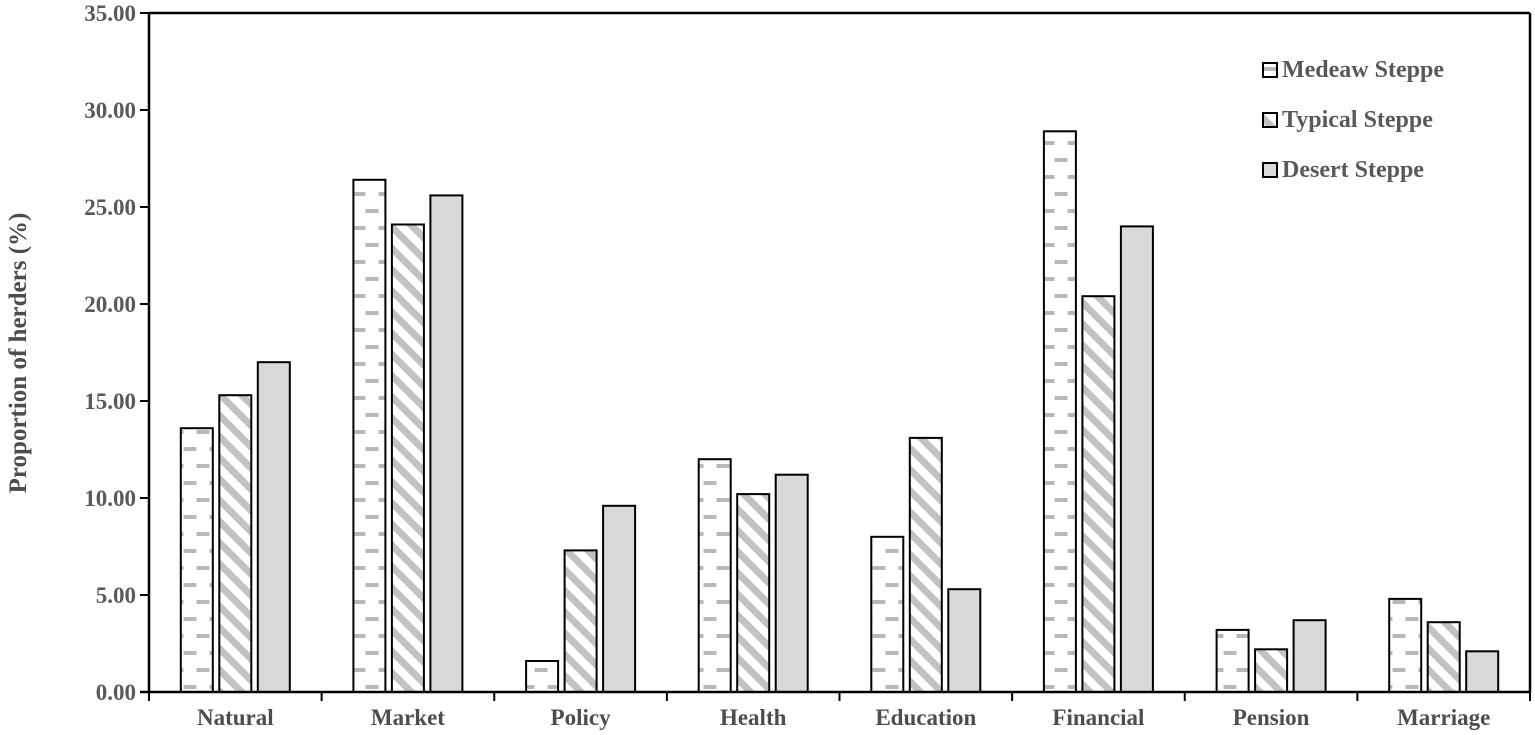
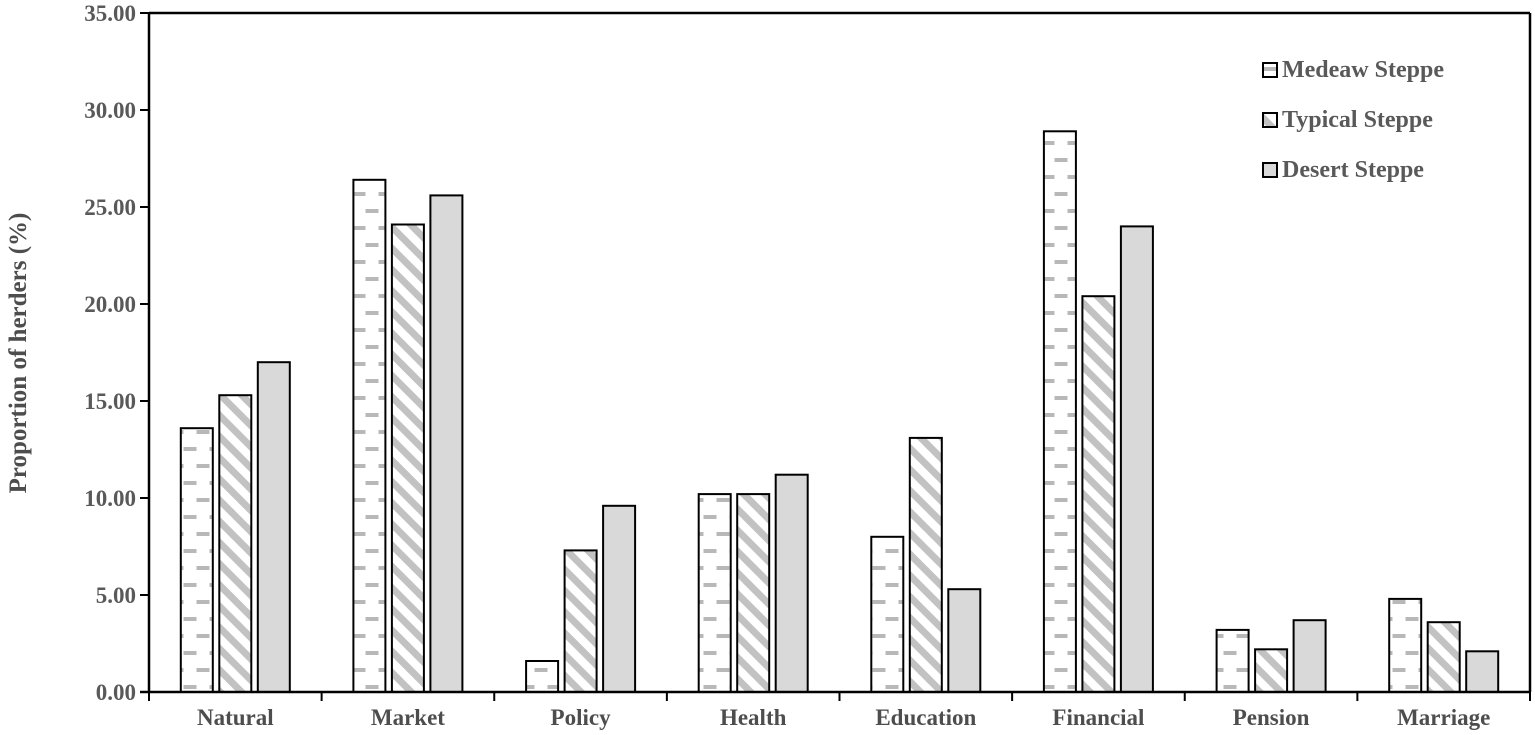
Medeaw Steppe/Health: 12.0 -> 10.2
